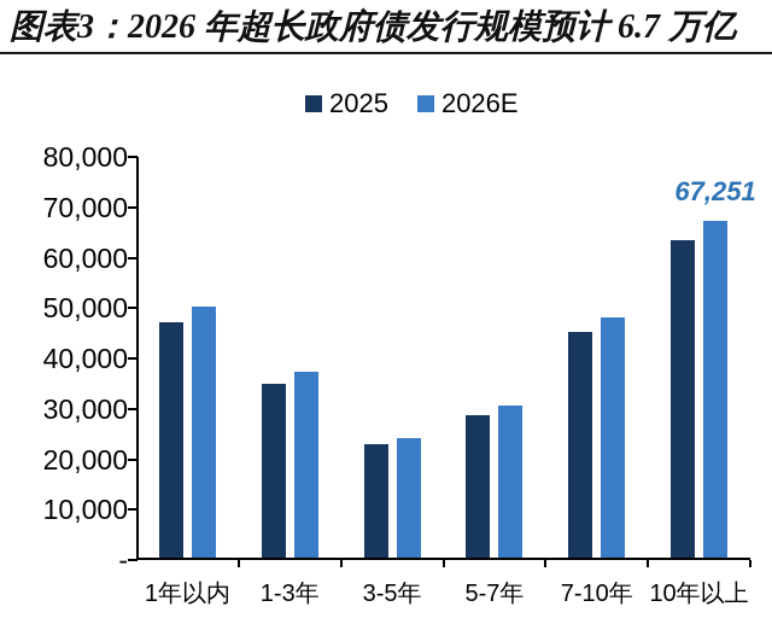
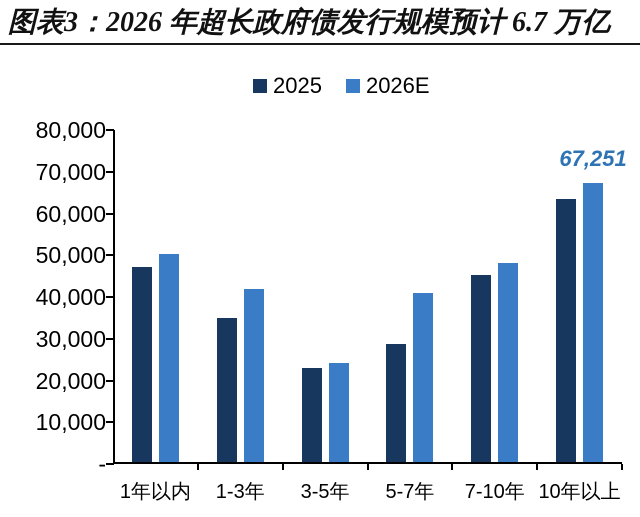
2026E/1-3年: 37000 -> 42000
2026E/5-7年: 31000 -> 41000
